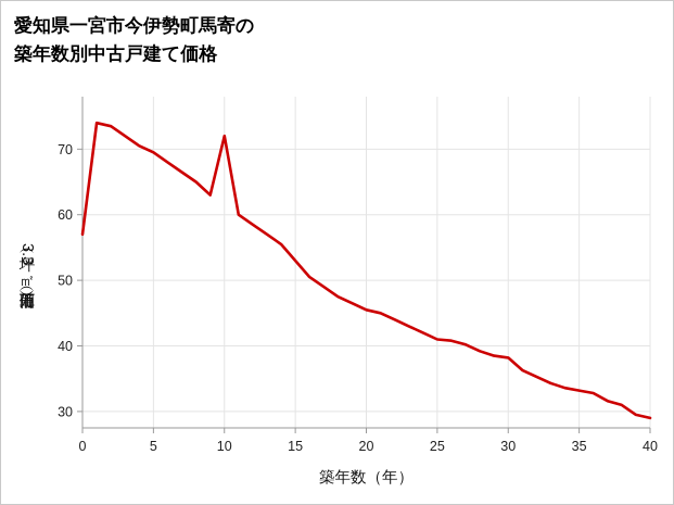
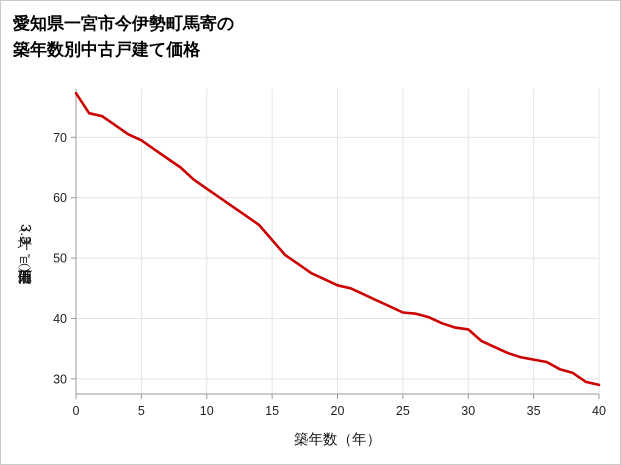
0: 57 -> 77
10: 72 -> 62
